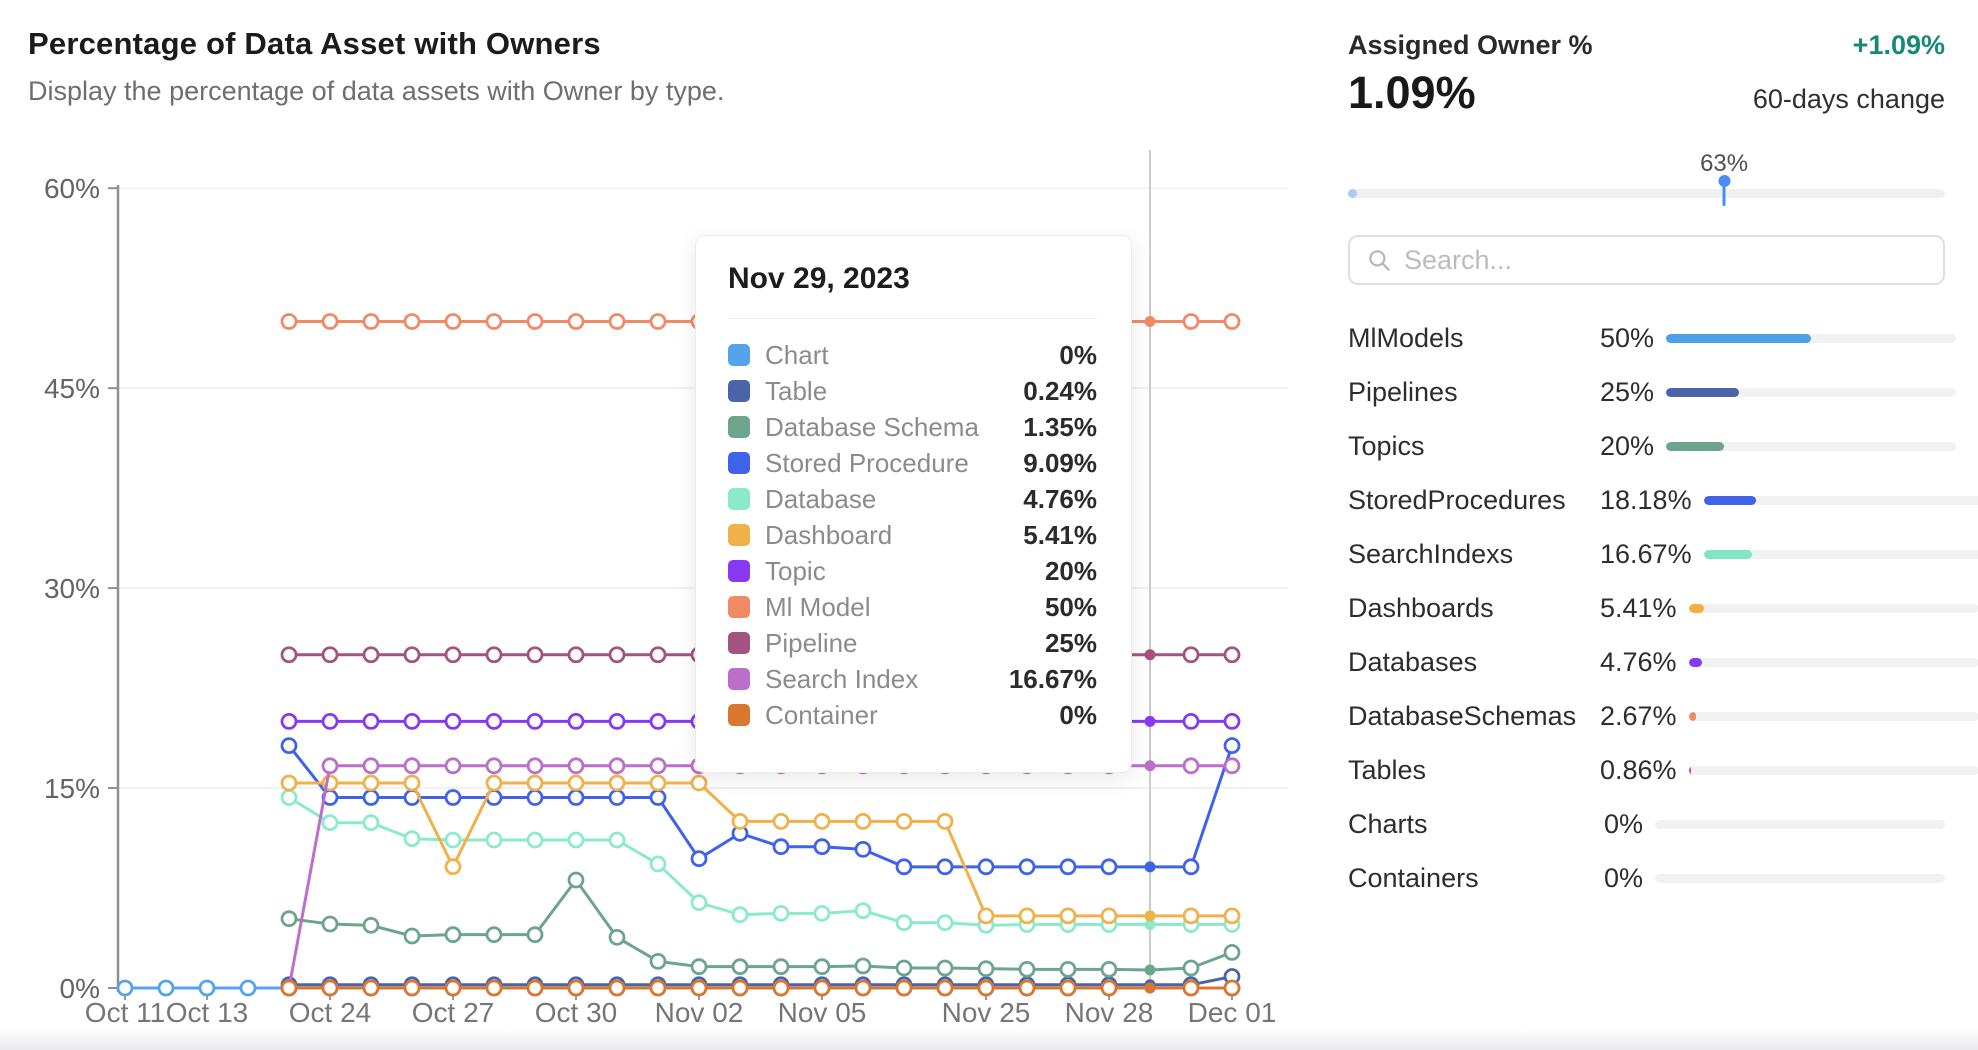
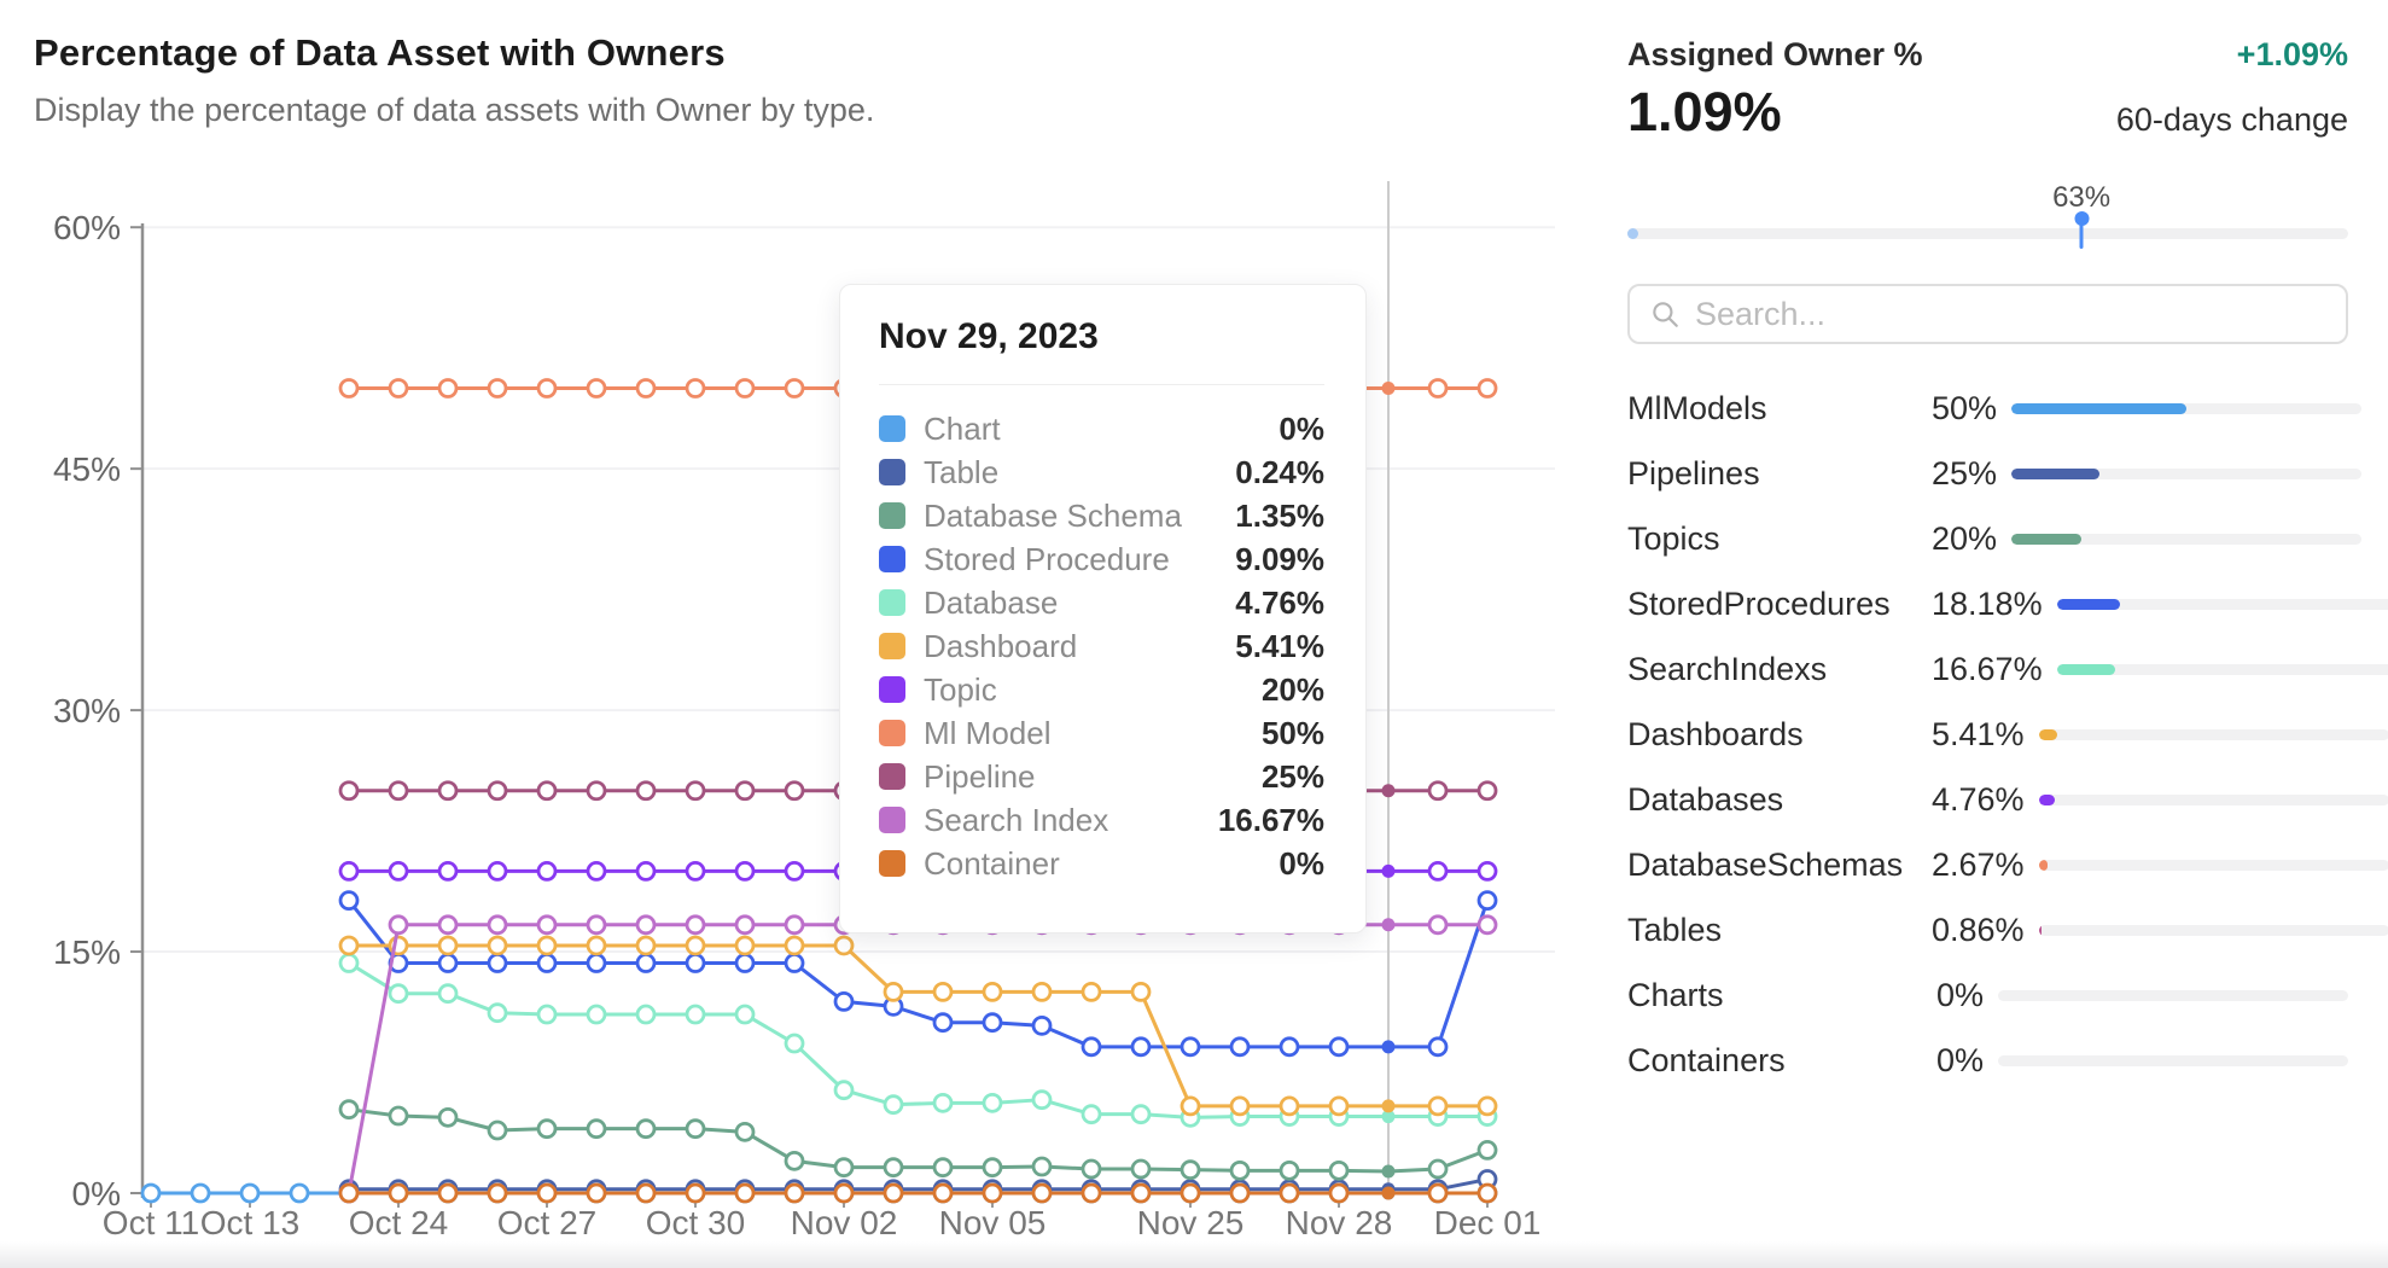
Dashboard/Oct 27: 9.1% -> 15.4%
Database Schema/Oct 30: 8.1% -> 4.0%
Stored Procedure/Nov 02: 9.7% -> 11.9%
